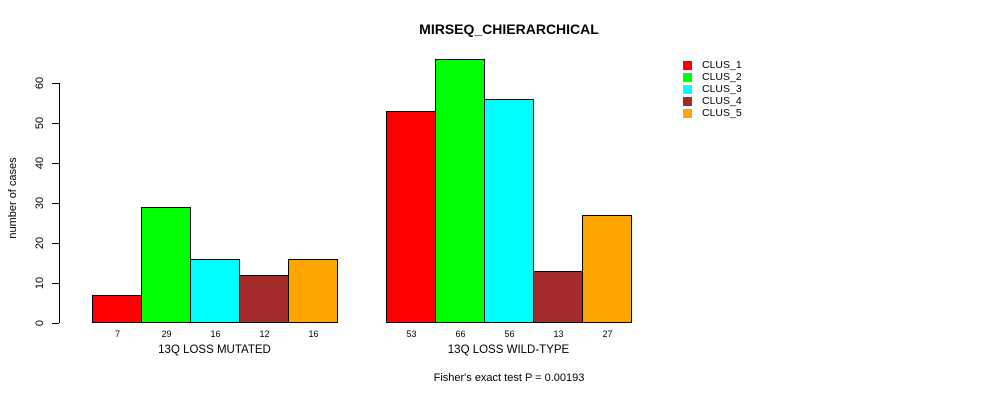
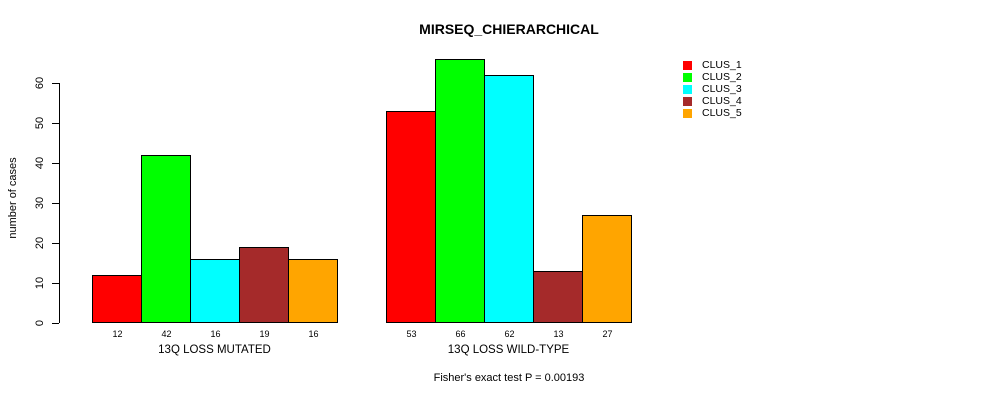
CLUS_1/13Q LOSS MUTATED: 7 -> 12
CLUS_2/13Q LOSS MUTATED: 29 -> 42
CLUS_4/13Q LOSS MUTATED: 12 -> 19
CLUS_3/13Q LOSS WILD-TYPE: 56 -> 62
